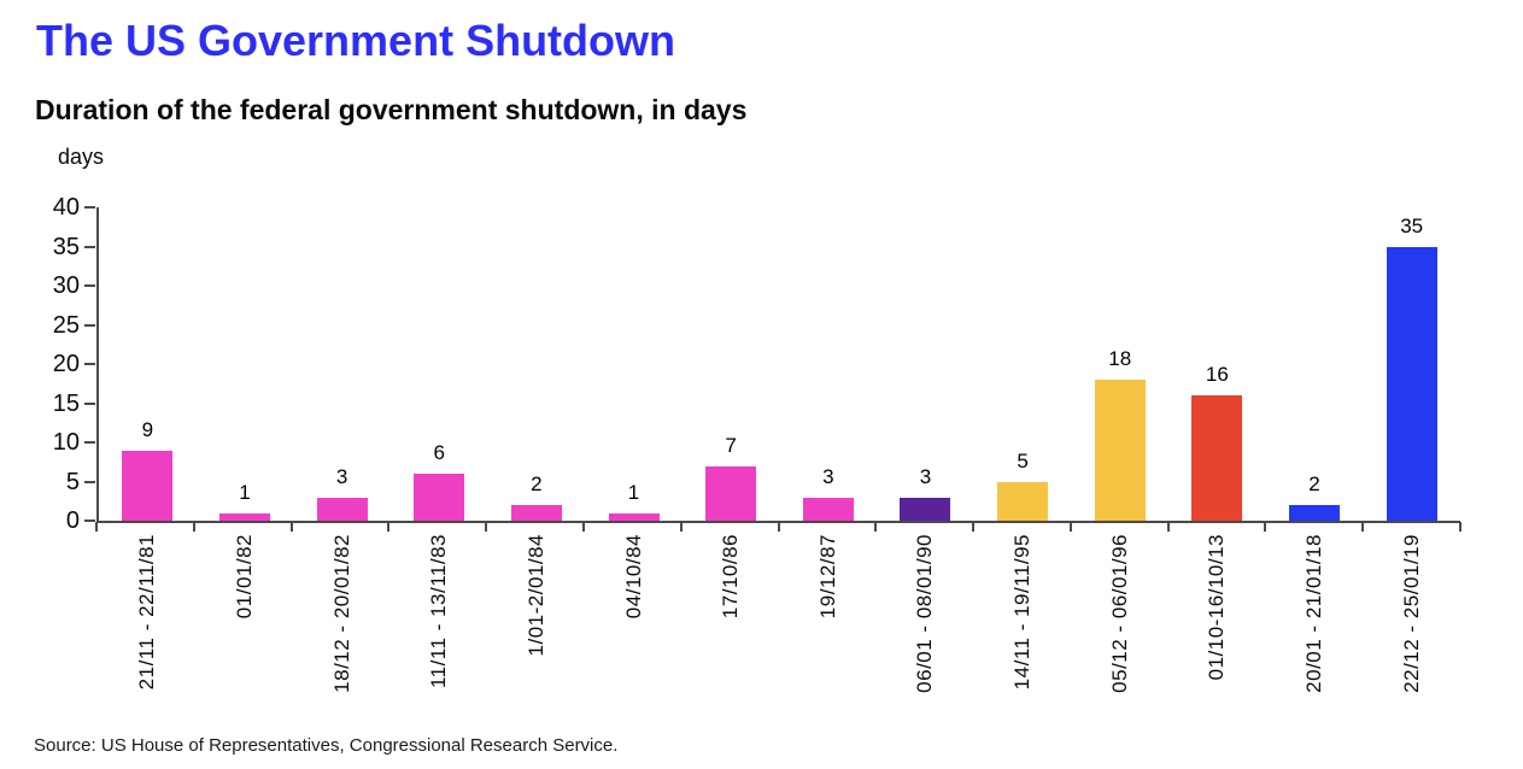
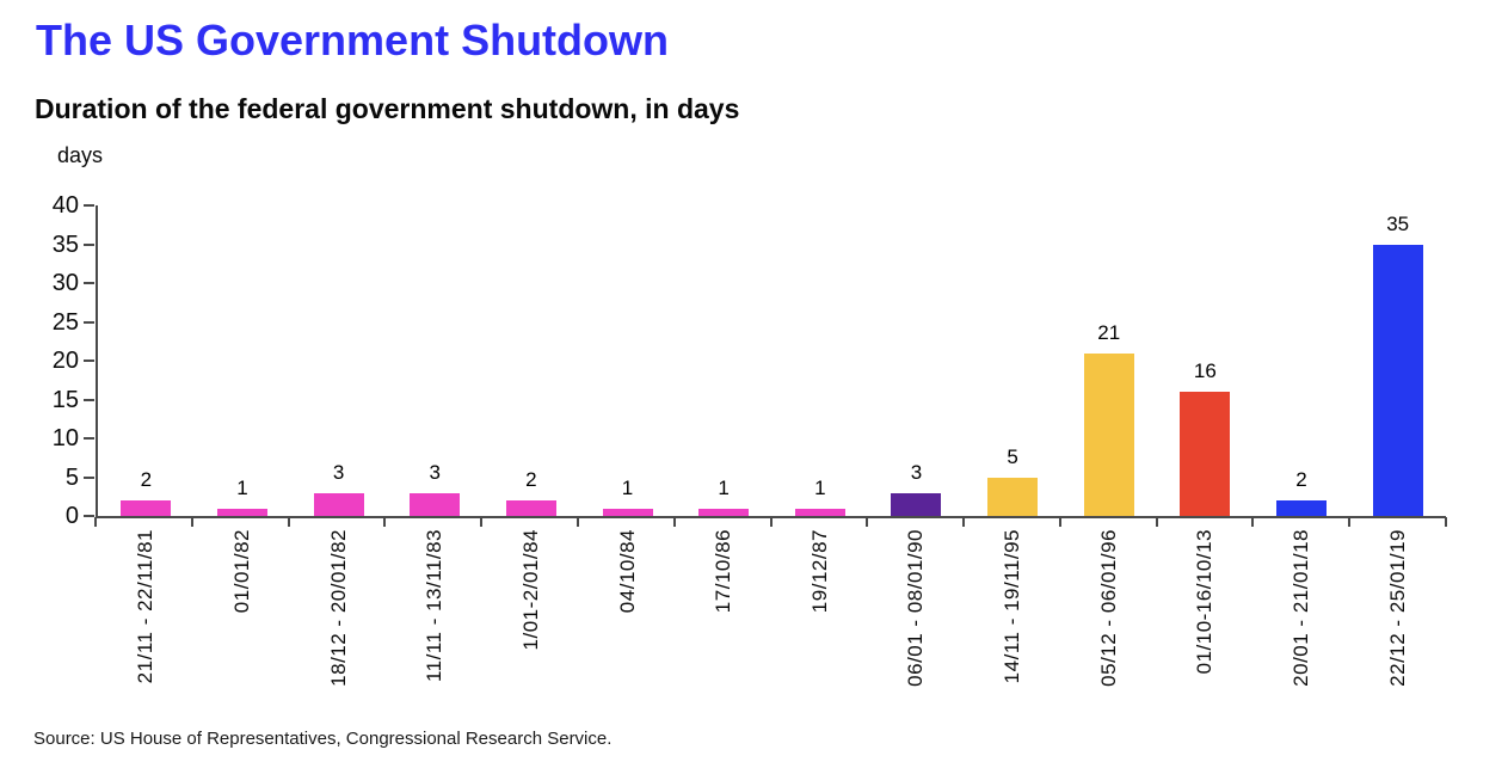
21/11 - 22/11/81: 9 -> 2
11/11 - 13/11/83: 6 -> 3
17/10/86: 7 -> 1
19/12/87: 3 -> 1
05/12 - 06/01/96: 18 -> 21
